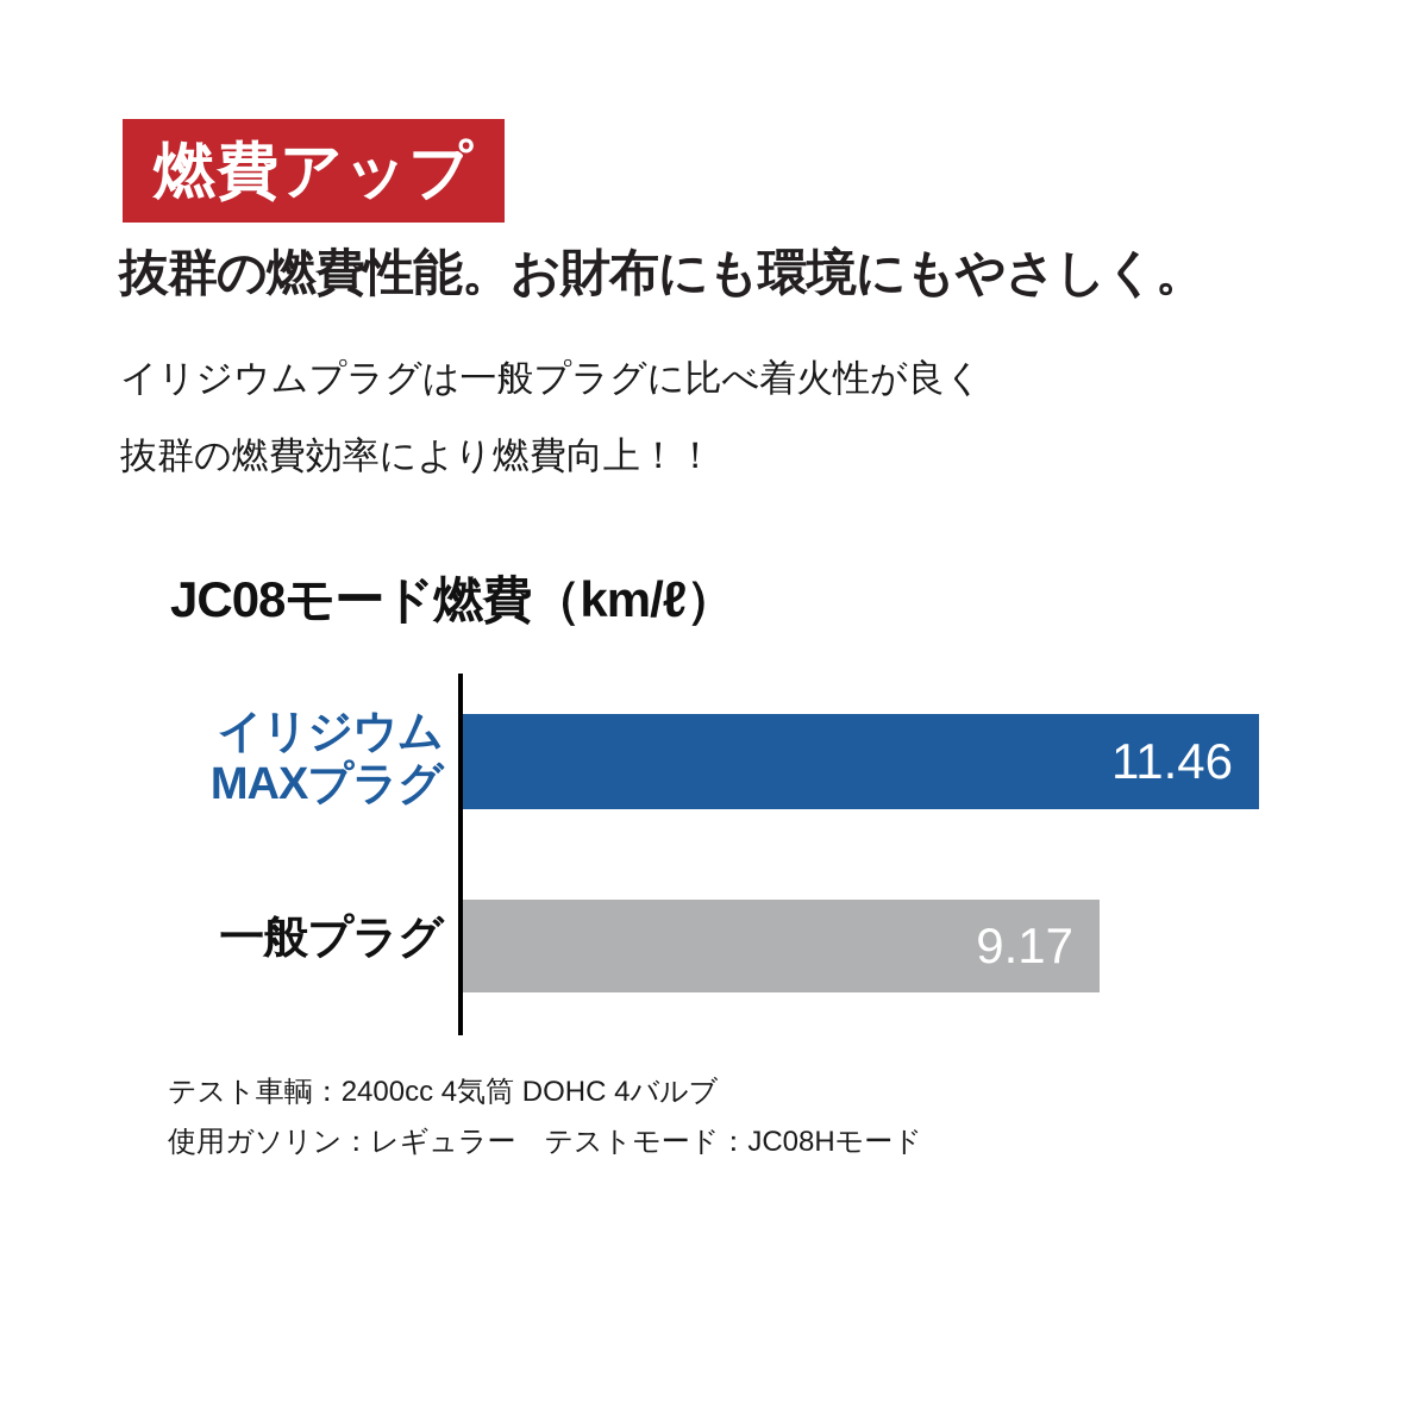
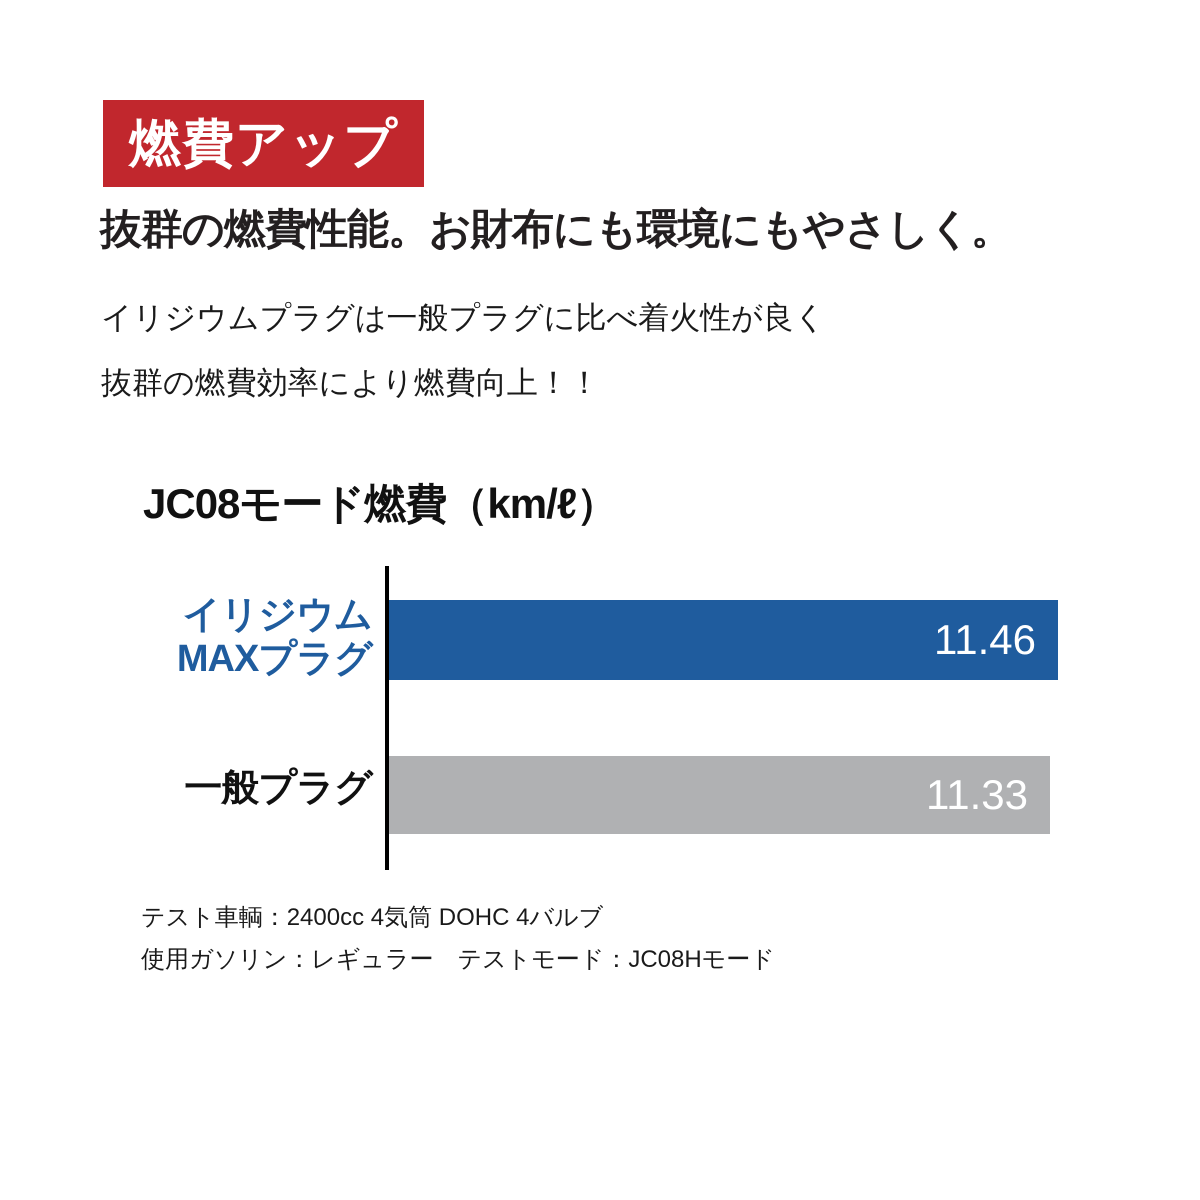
一般プラグ: 9.17 -> 11.33
